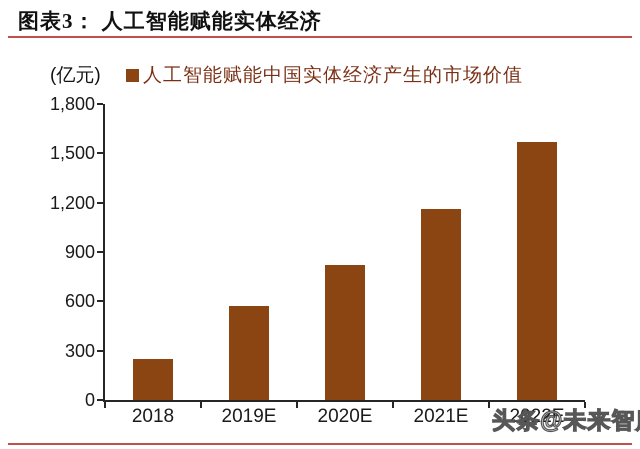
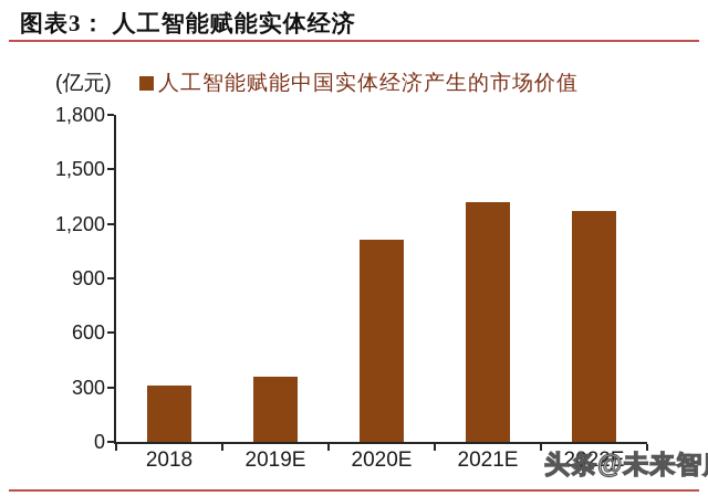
2018: 250 -> 310
2019E: 570 -> 360
2020E: 820 -> 1110
2021E: 1160 -> 1320
2022E: 1570 -> 1270
